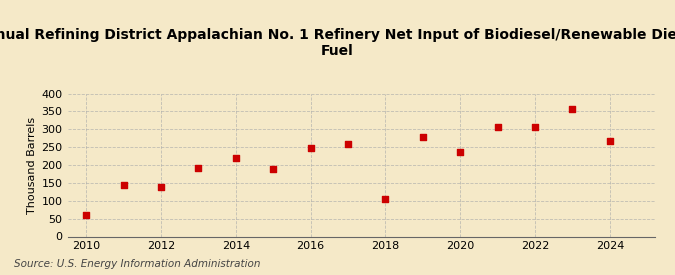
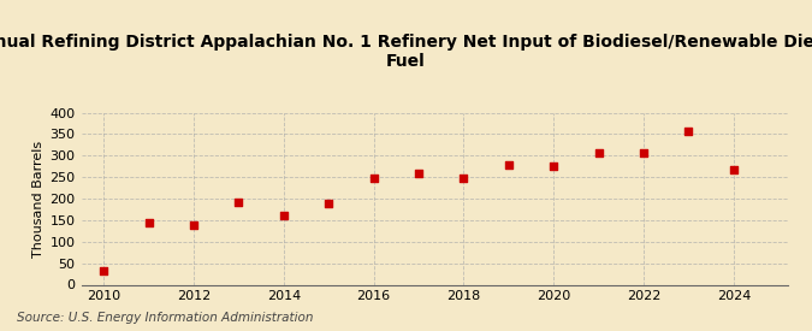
2010: 60 -> 32
2014: 220 -> 160
2018: 105 -> 247
2020: 235 -> 275
